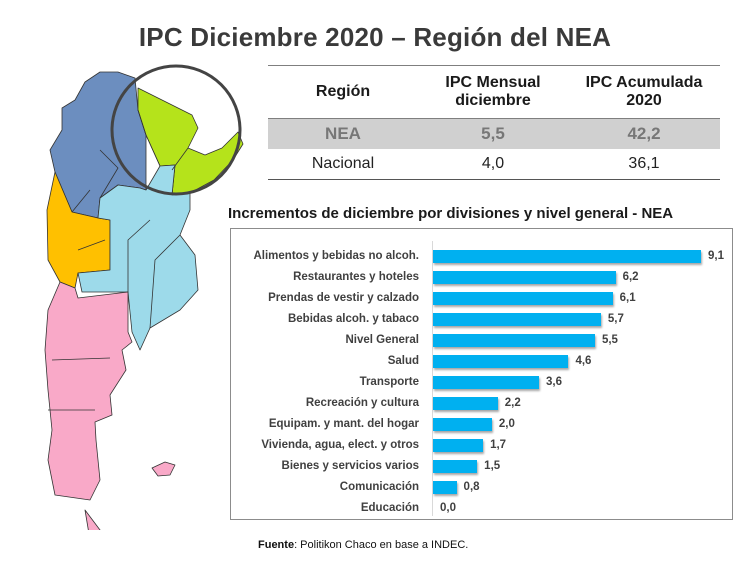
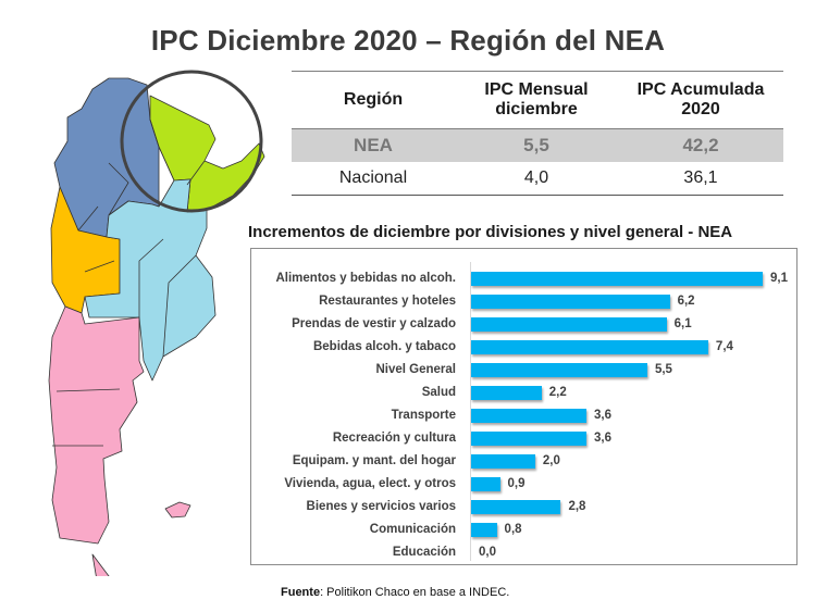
Bebidas alcoh. y tabaco: 5,7 -> 7,4
Salud: 4,6 -> 2,2
Recreación y cultura: 2,2 -> 3,6
Vivienda, agua, elect. y otros: 1,7 -> 0,9
Bienes y servicios varios: 1,5 -> 2,8
